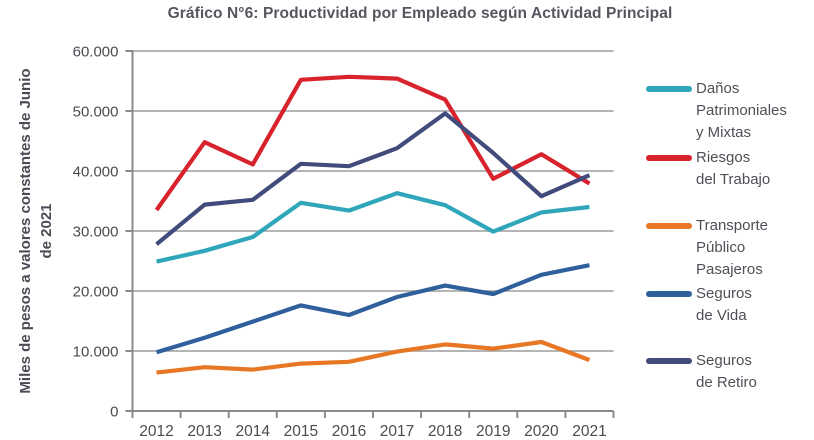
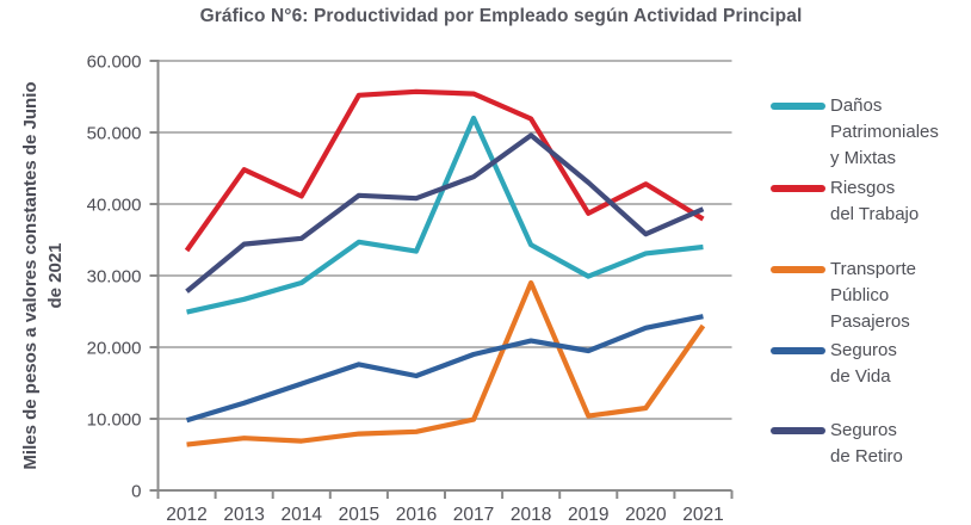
Daños Patrimoniales y Mixtas/2017: 36000 -> 52000
Transporte Público Pasajeros/2018: 11000 -> 29000
Transporte Público Pasajeros/2021: 8000 -> 23000
